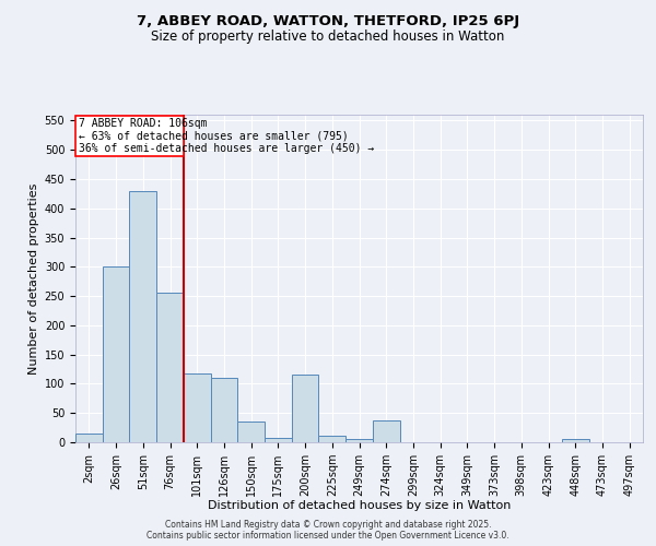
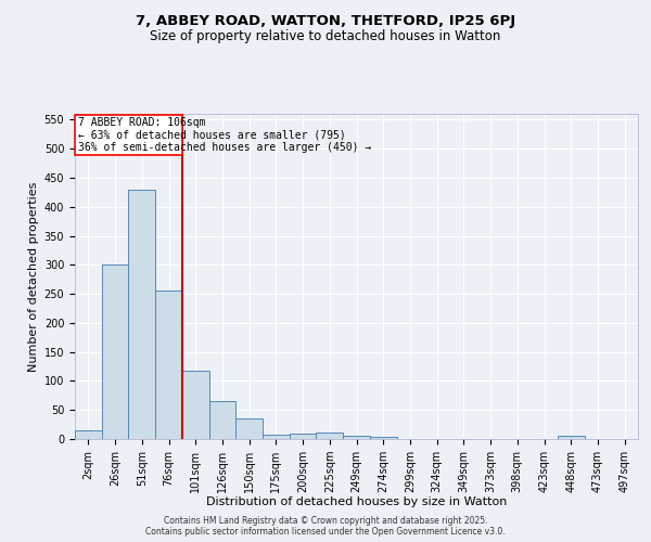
126sqm: 110 -> 65
200sqm: 116 -> 10
274sqm: 38 -> 3
